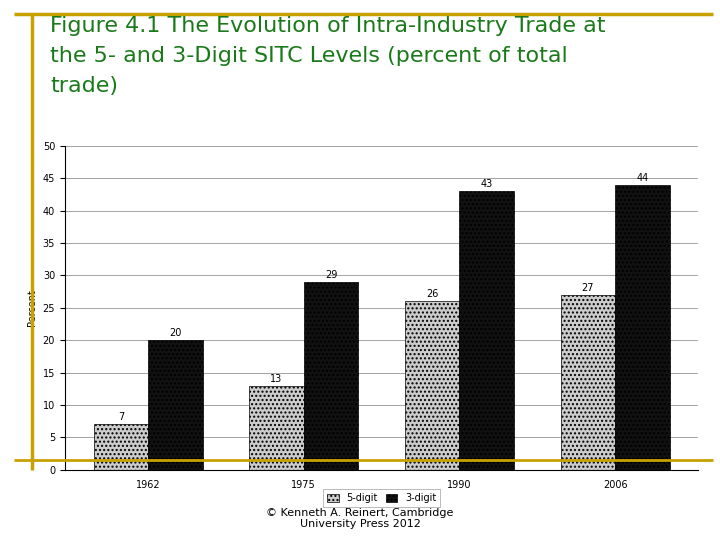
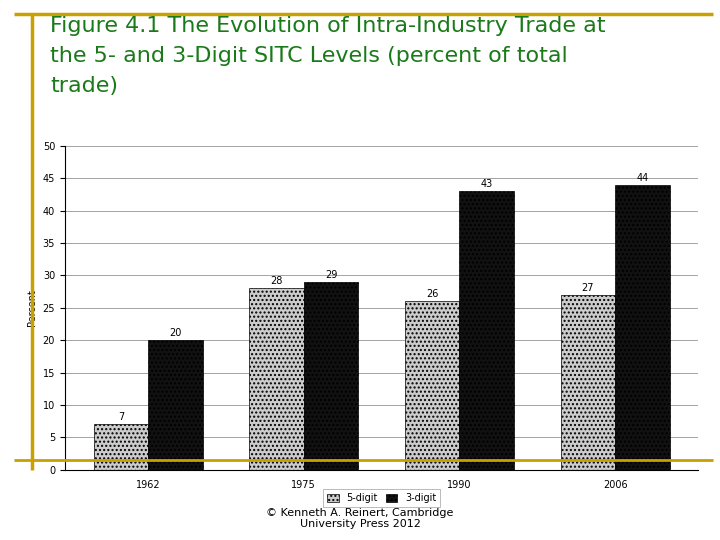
5-digit/1975: 13 -> 28
